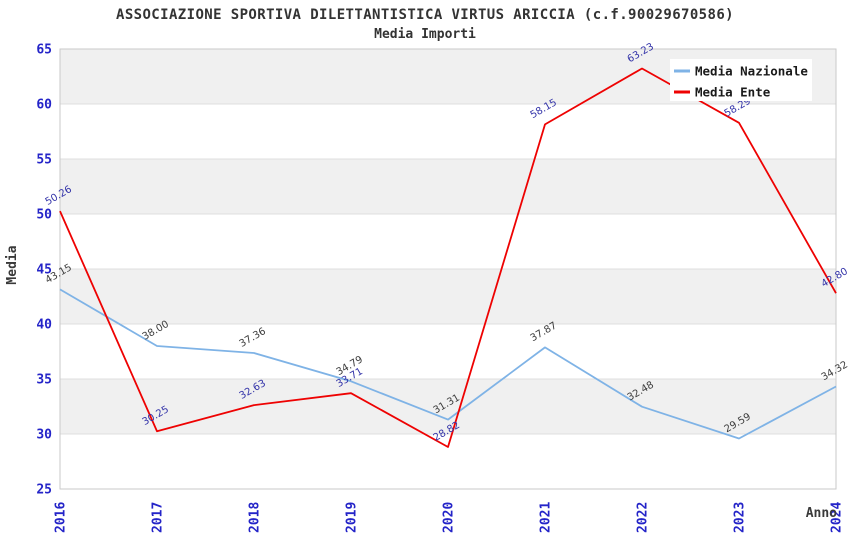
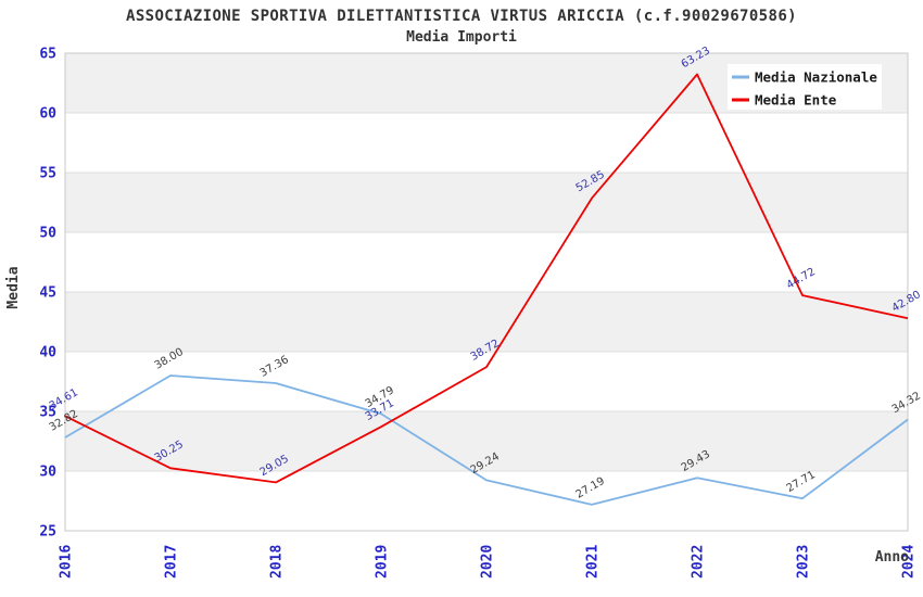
Media Nazionale/2016: 43.15 -> 32.82
Media Ente/2016: 50.26 -> 34.61
Media Ente/2018: 32.63 -> 29.05
Media Nazionale/2020: 31.31 -> 29.24
Media Ente/2020: 28.82 -> 38.72
Media Nazionale/2021: 37.87 -> 27.19
Media Ente/2021: 58.15 -> 52.85
Media Nazionale/2022: 32.48 -> 29.43
Media Nazionale/2023: 29.59 -> 27.71
Media Ente/2023: 58.29 -> 44.72
